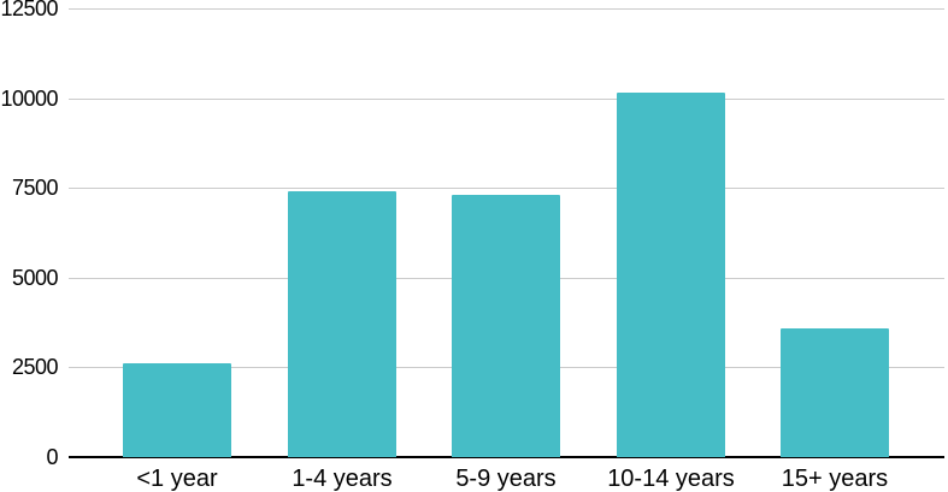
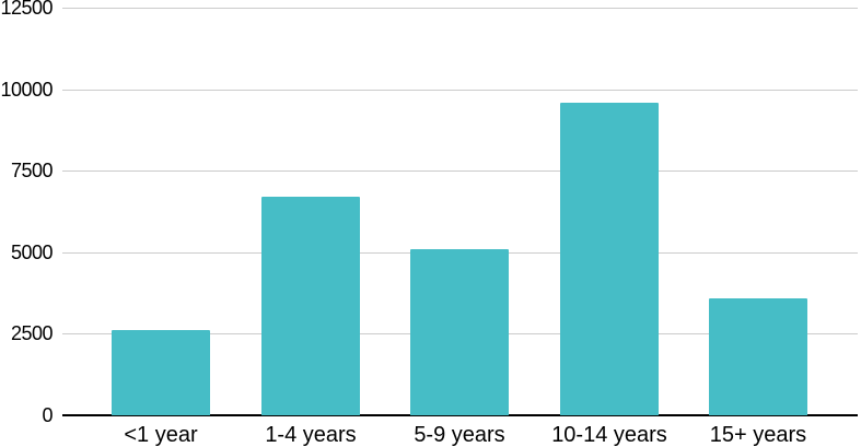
1-4 years: 7400 -> 6700
5-9 years: 7300 -> 5100
10-14 years: 10200 -> 9600
